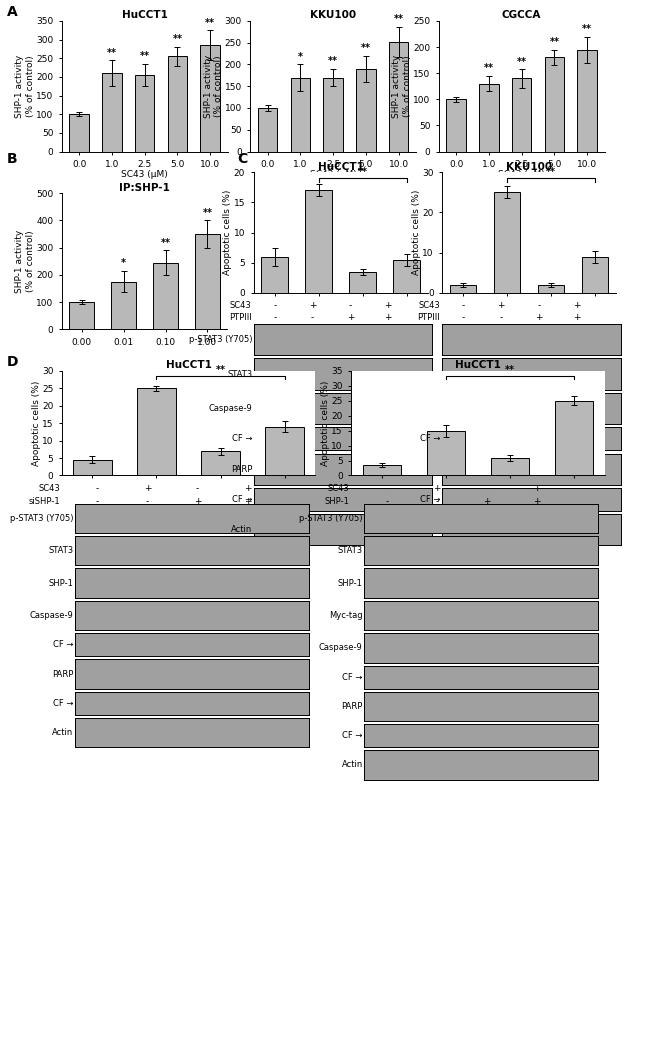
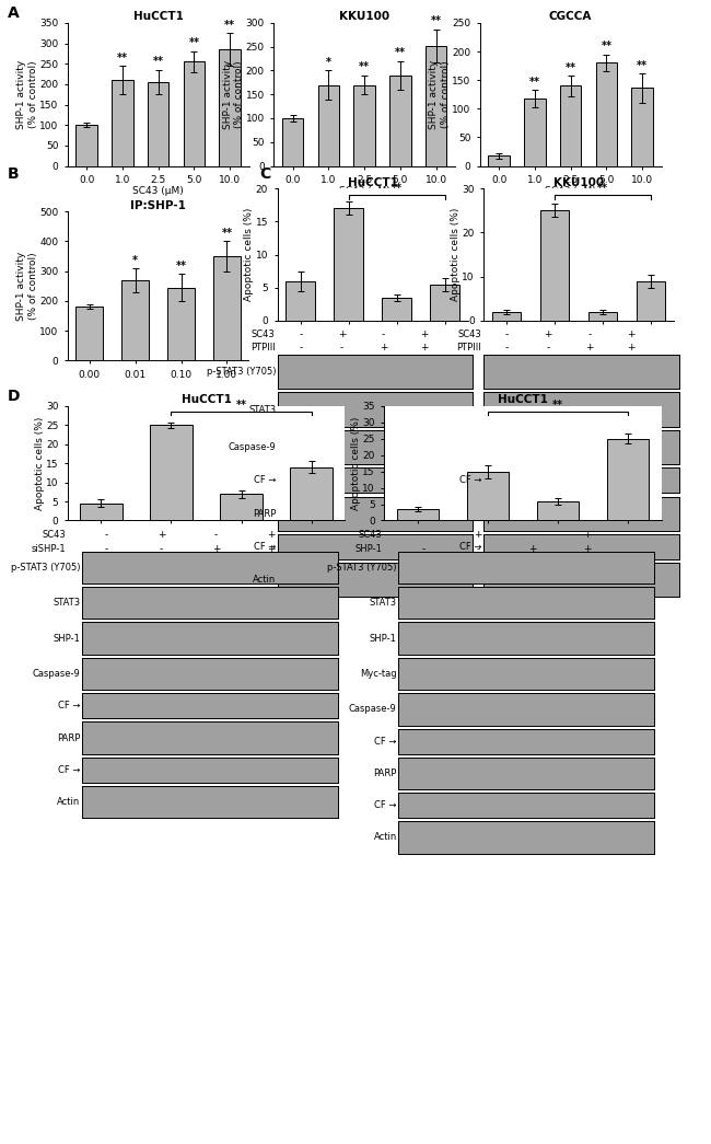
CGCCA/0.0: 100 -> 18
CGCCA/1.0: 130 -> 118
CGCCA/10.0: 195 -> 136
IP:SHP-1/0.00: 100 -> 180
IP:SHP-1/0.01: 175 -> 270
